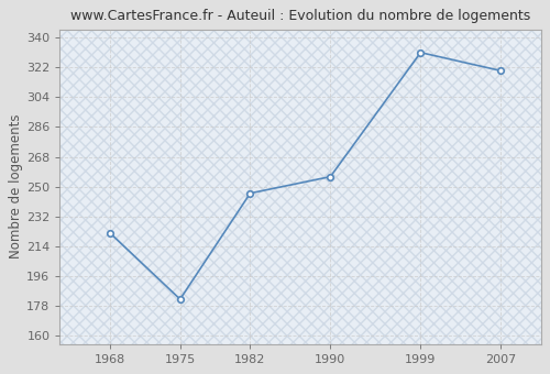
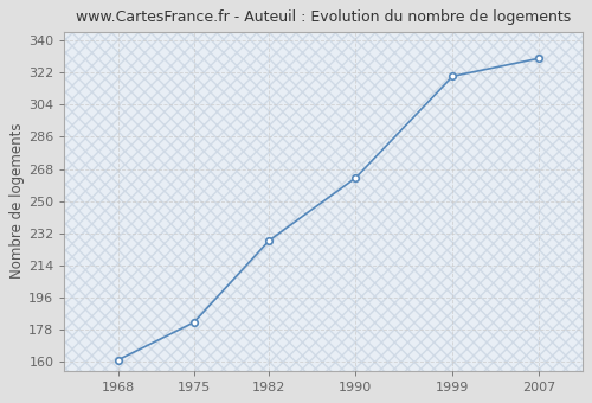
1968: 222 -> 161
1982: 246 -> 228
1990: 256 -> 263
1999: 331 -> 320
2007: 320 -> 330
